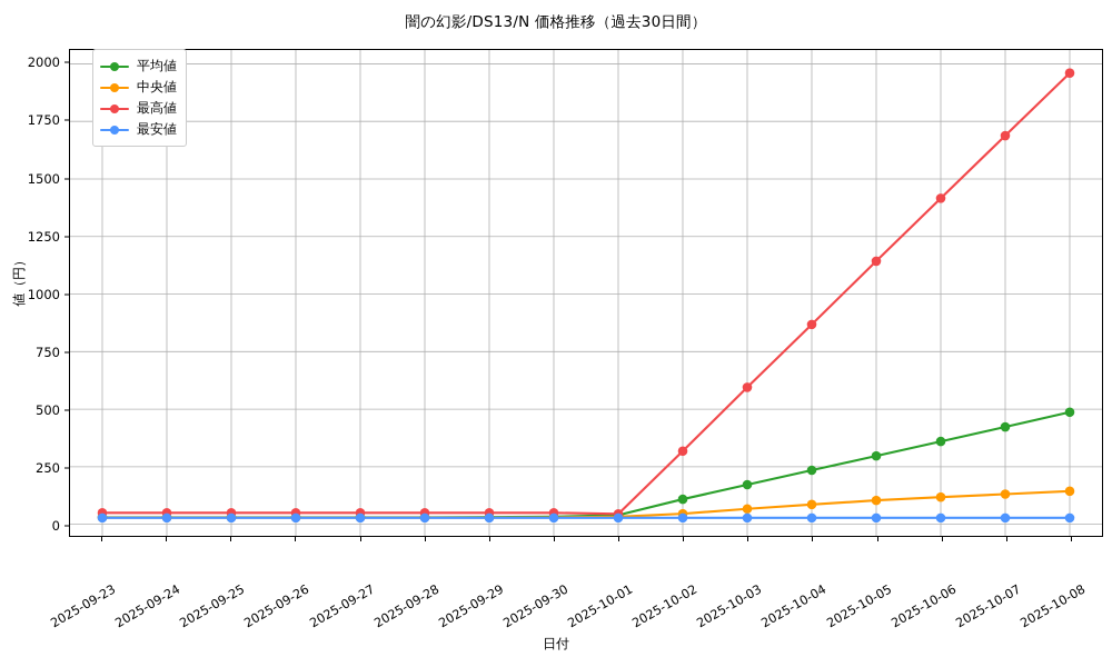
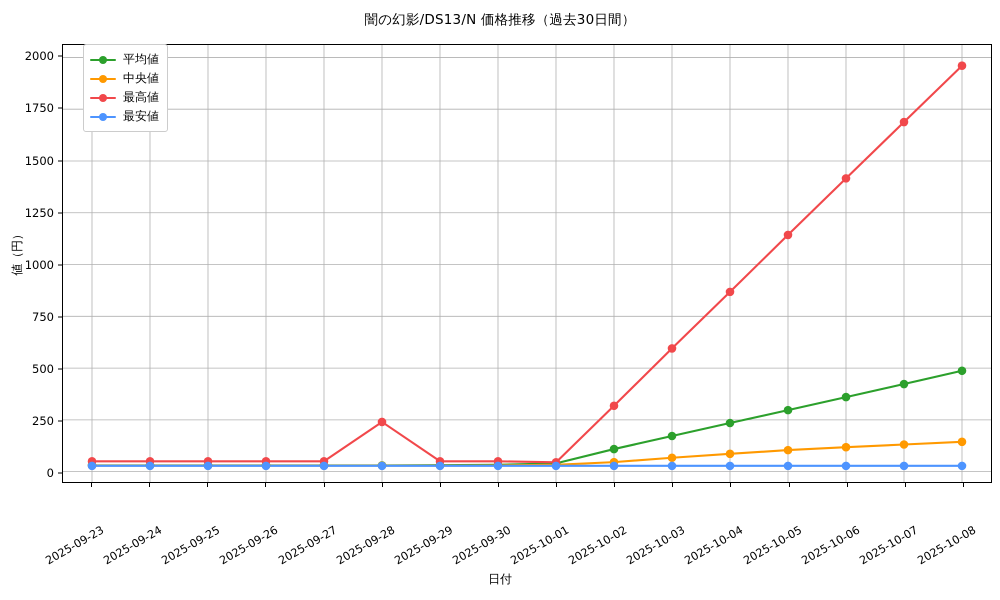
最高値/2025-09-28: 50 -> 240
